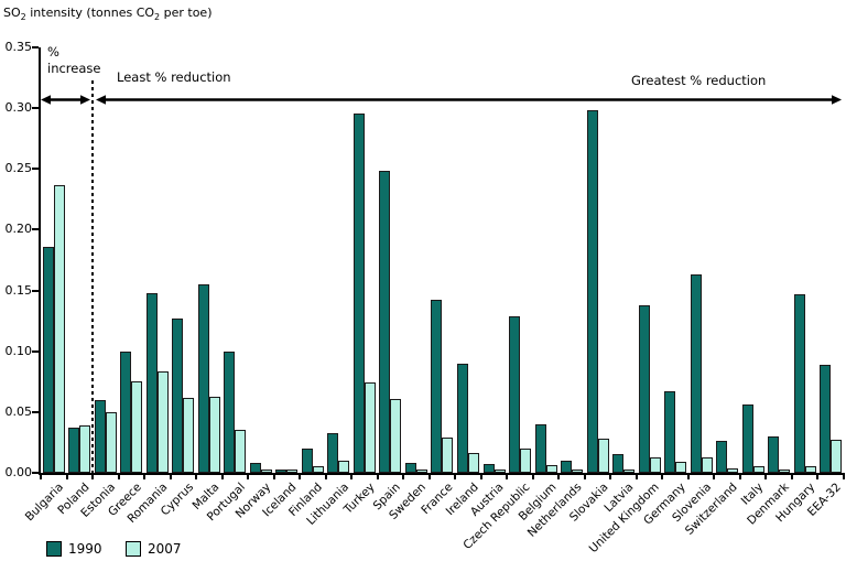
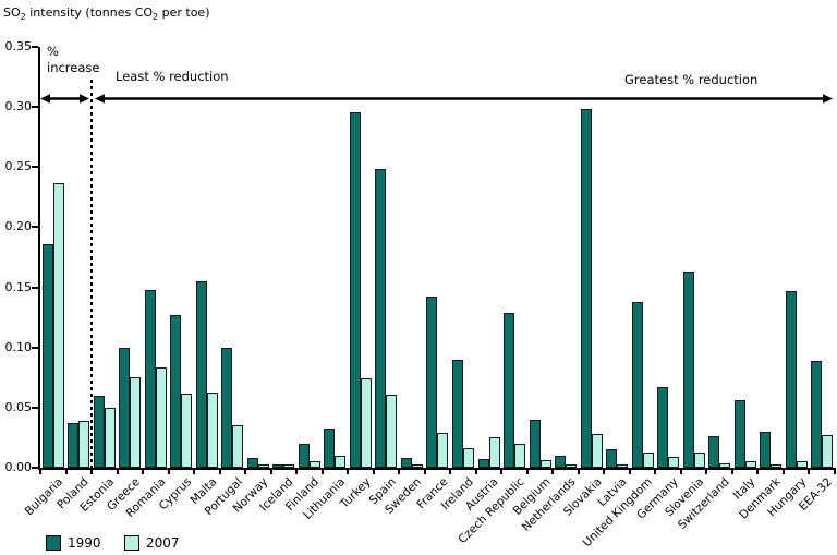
2007/Austria: 0.001 -> 0.025
